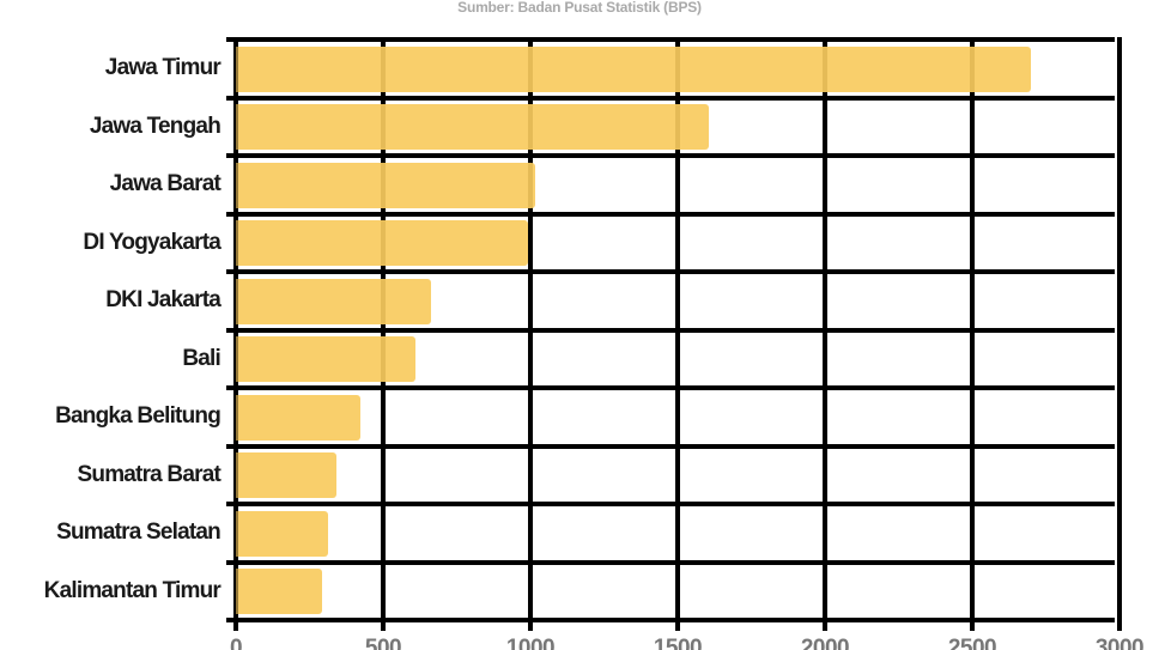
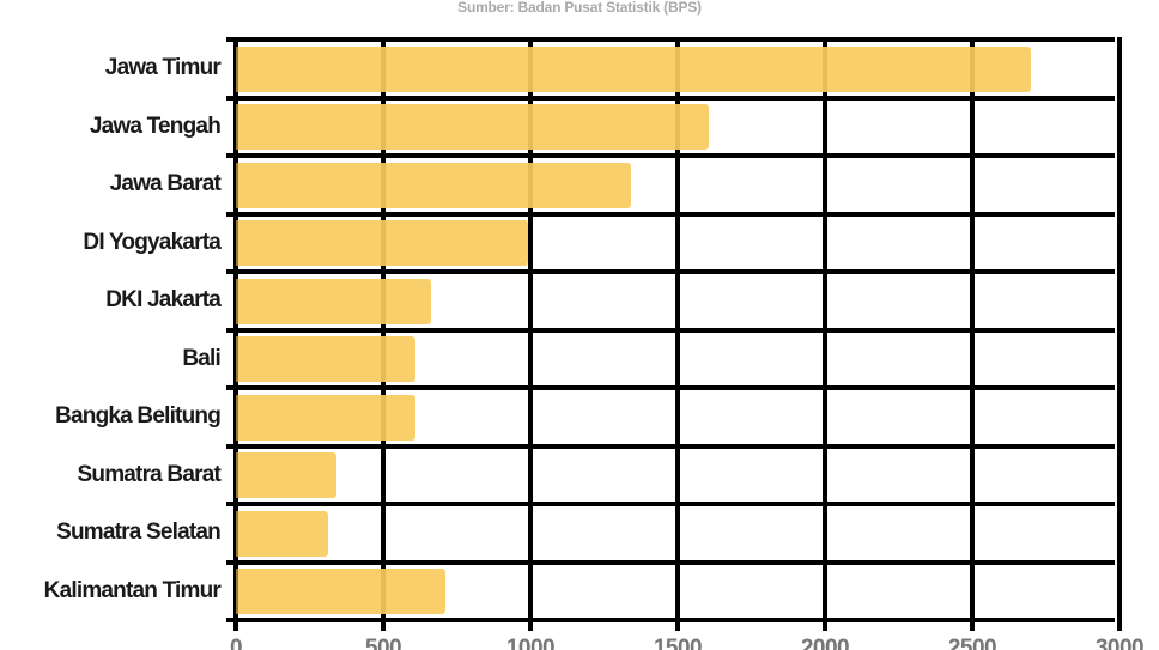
Jawa Barat: 1020 -> 1340
Bangka Belitung: 420 -> 610
Kalimantan Timur: 290 -> 710
